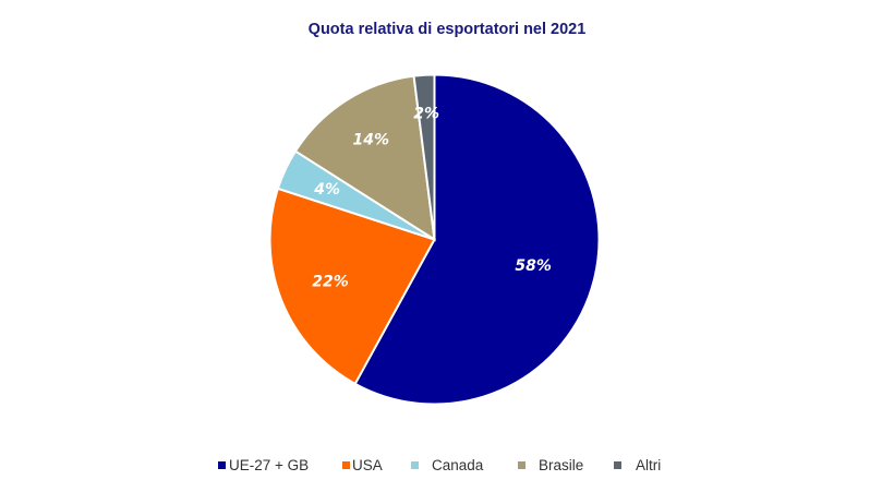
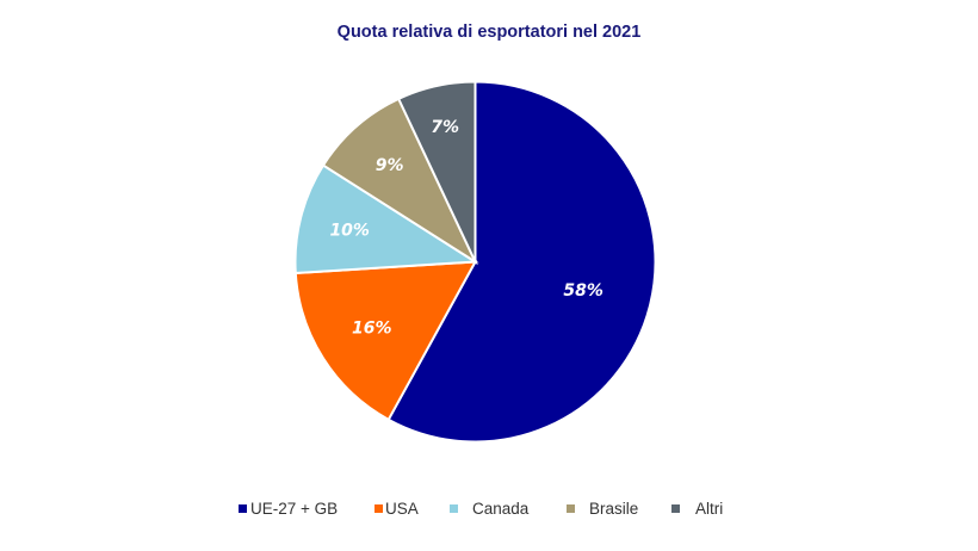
USA: 22% -> 16%
Canada: 4% -> 10%
Brasile: 14% -> 9%
Altri: 2% -> 7%
